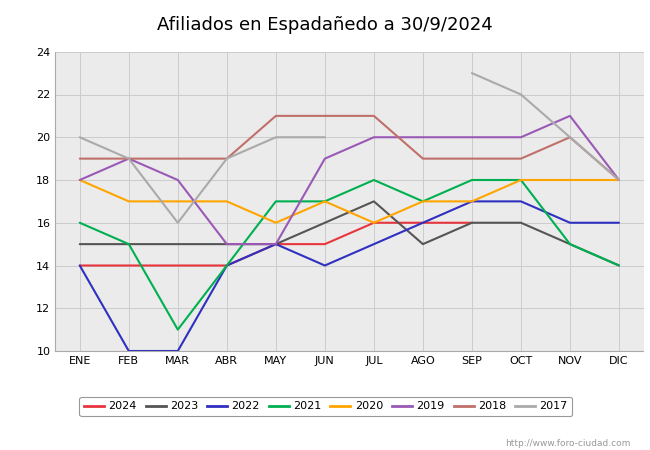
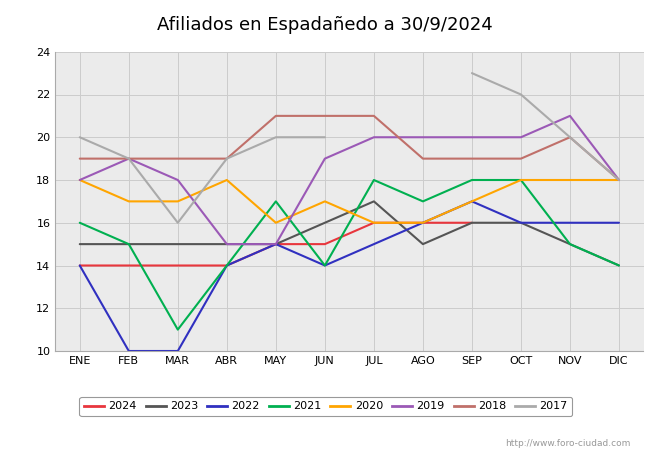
2020/ABR: 17 -> 18
2021/JUN: 17 -> 14
2020/AGO: 17 -> 16
2022/OCT: 17 -> 16
